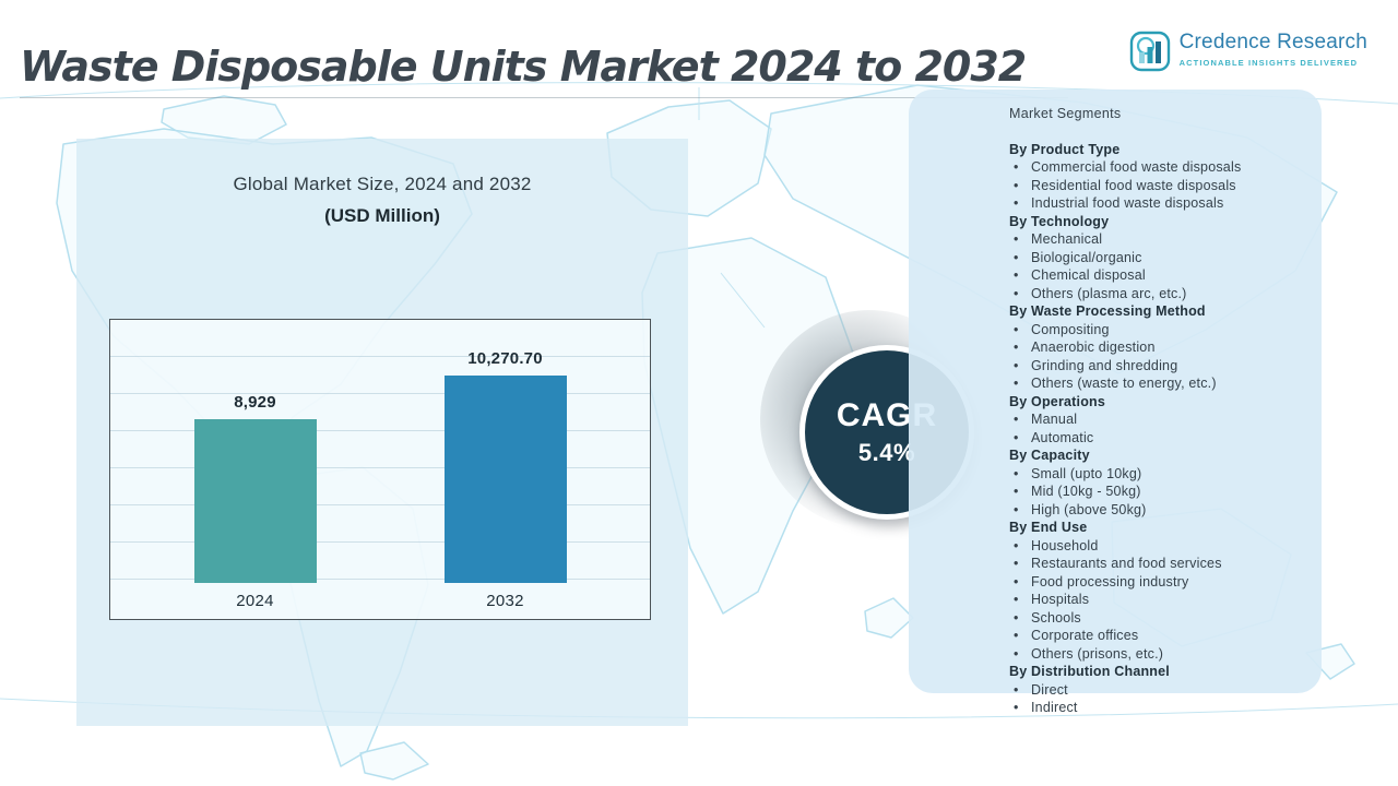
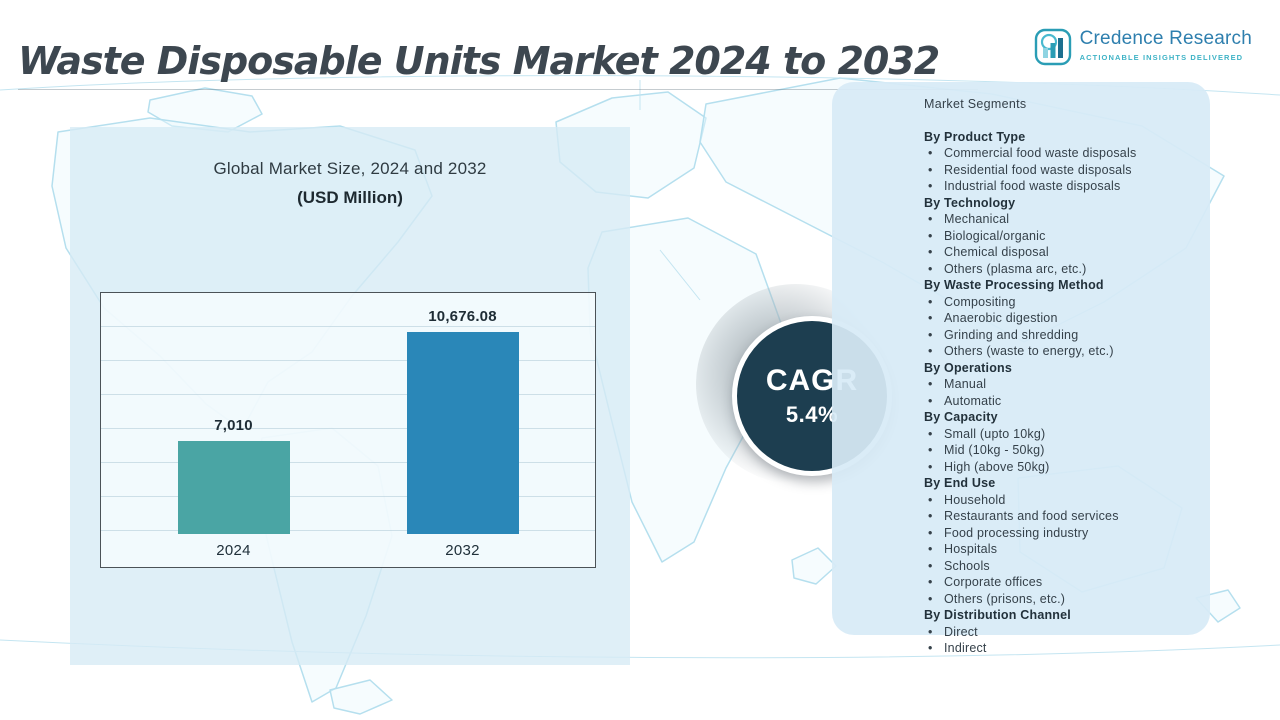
2024: 8,929 -> 7,010
2032: 10,270.70 -> 10,676.08
